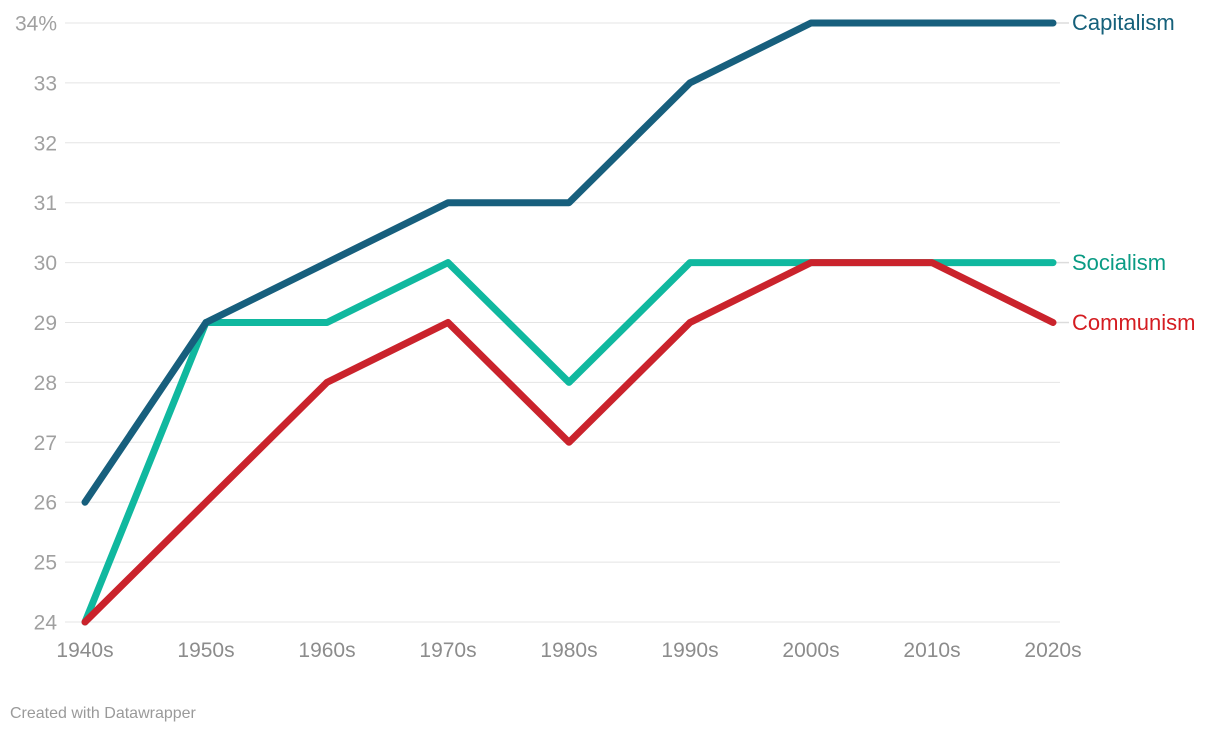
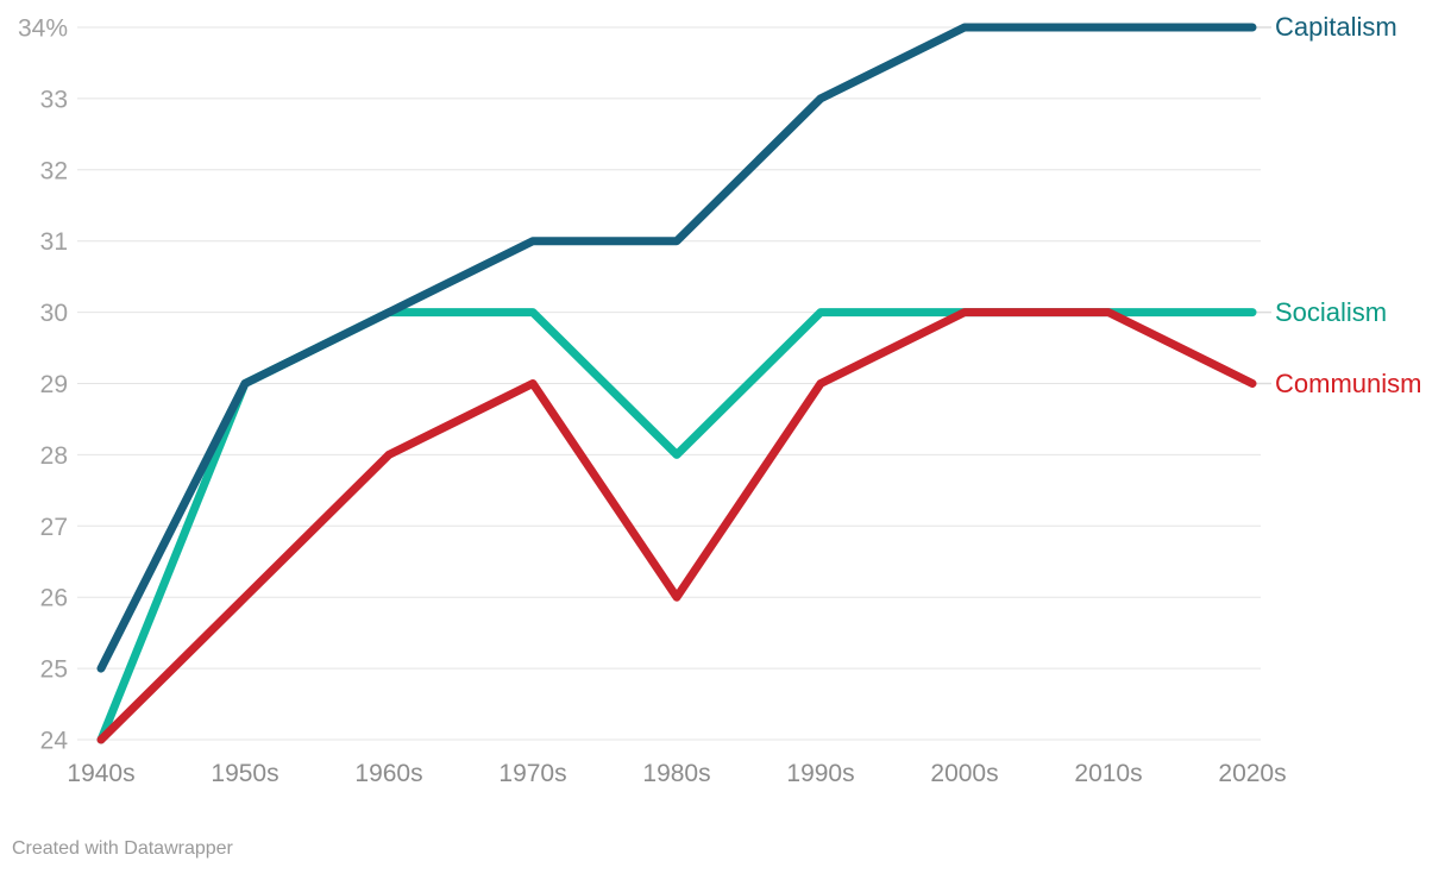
Capitalism/1940s: 26% -> 25%
Socialism/1960s: 29% -> 30%
Communism/1980s: 27% -> 26%
